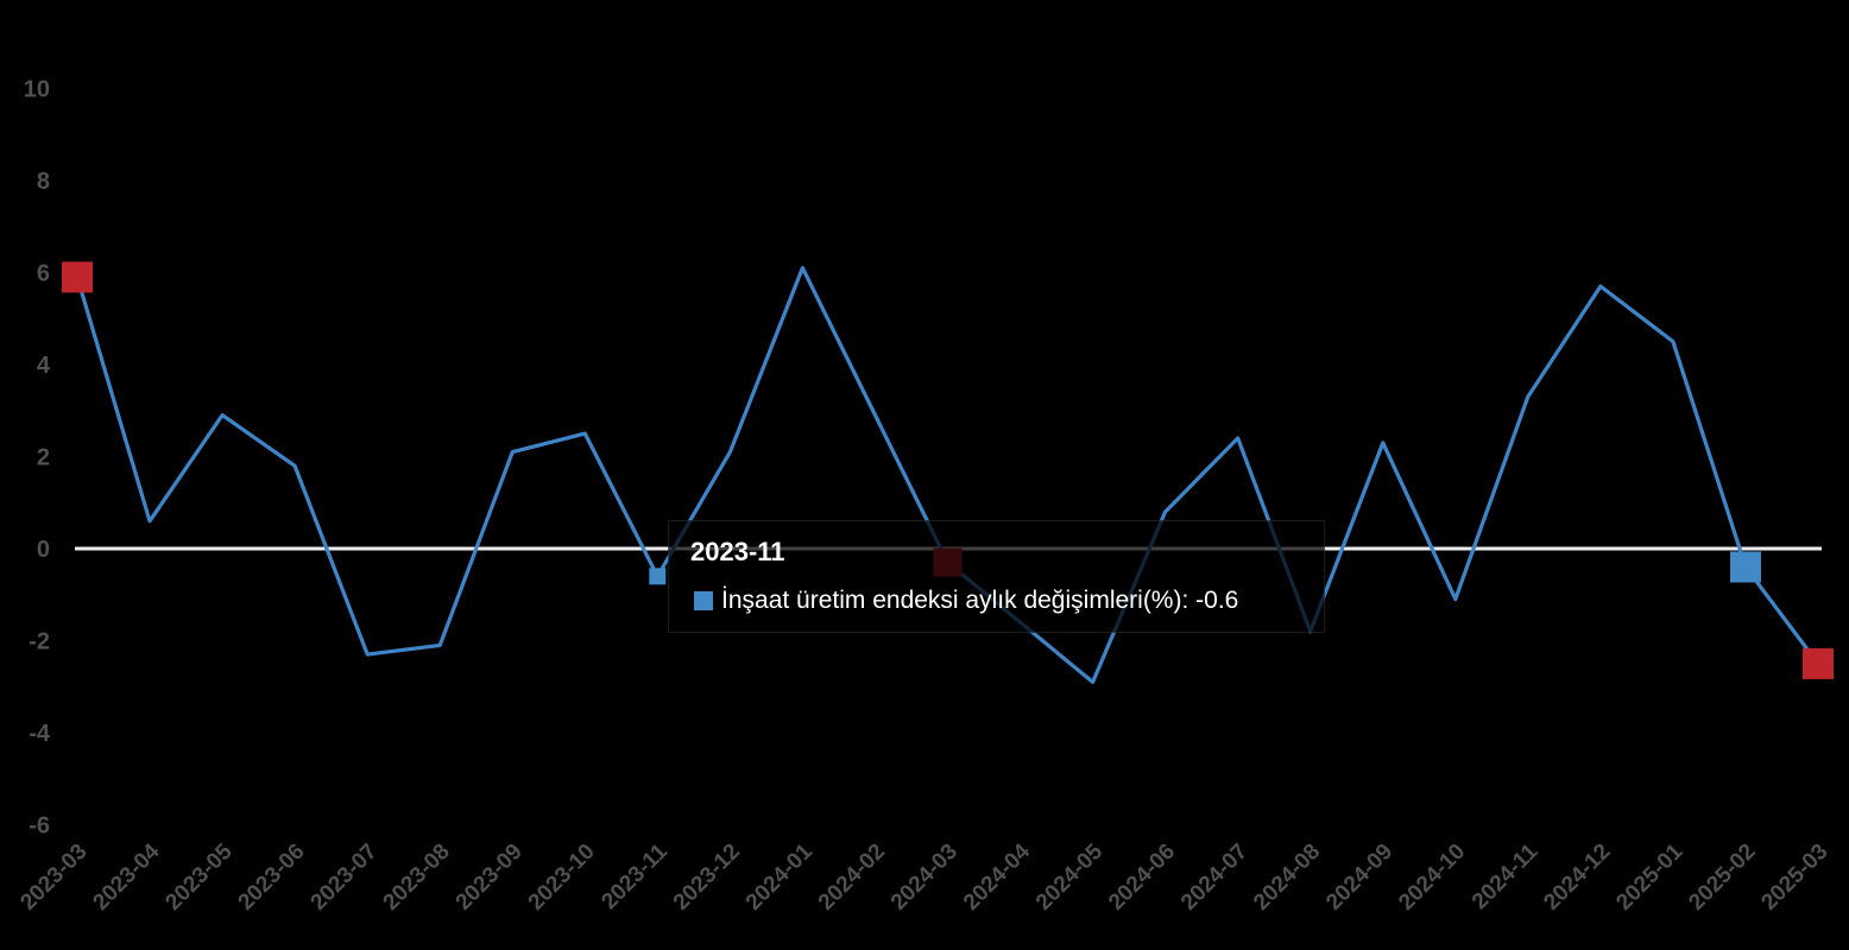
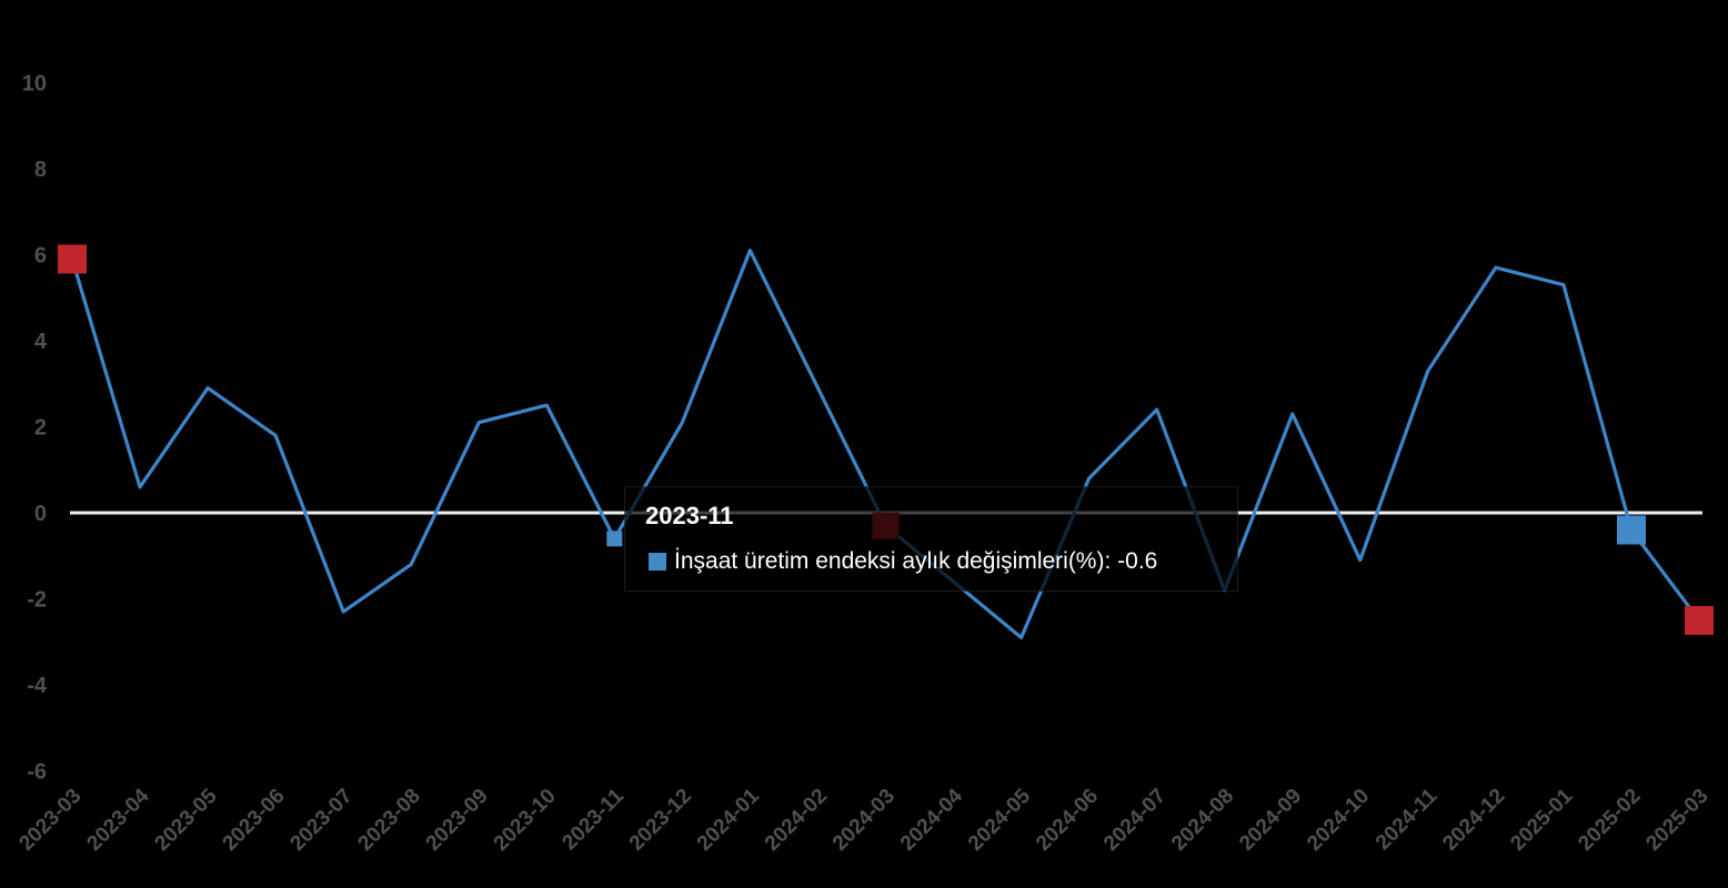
2023-08: -2.1 -> -1.2
2025-01: 4.5 -> 5.3
